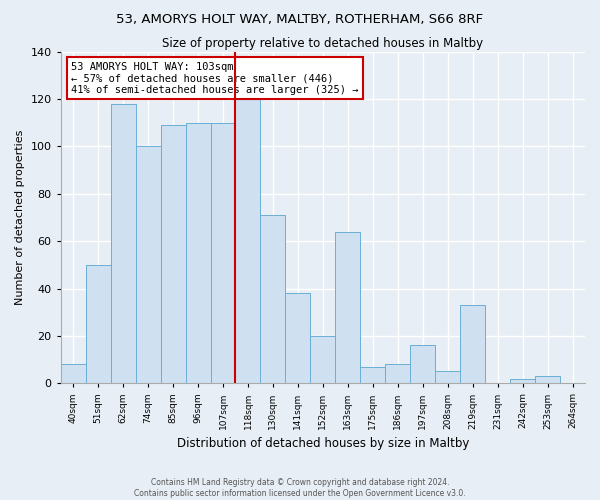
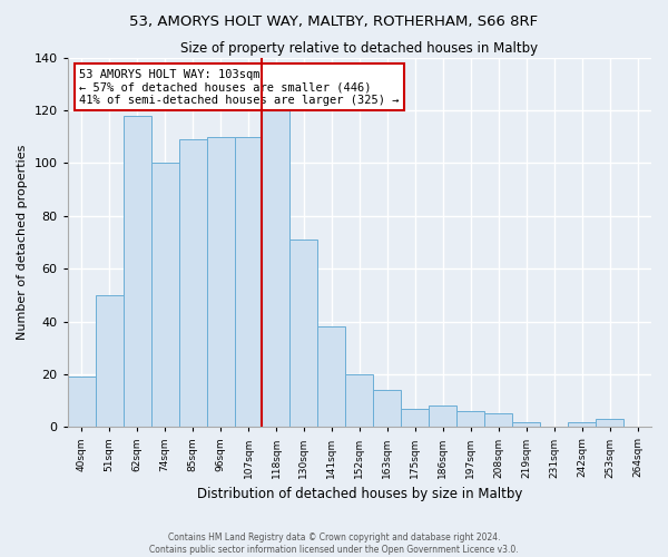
40sqm: 8 -> 19
163sqm: 64 -> 14
197sqm: 16 -> 6
219sqm: 33 -> 2
